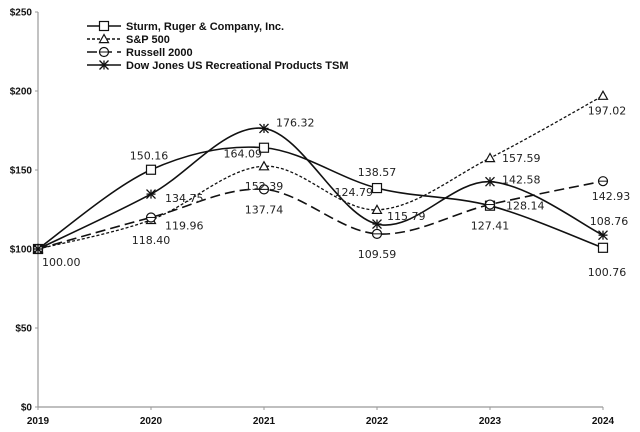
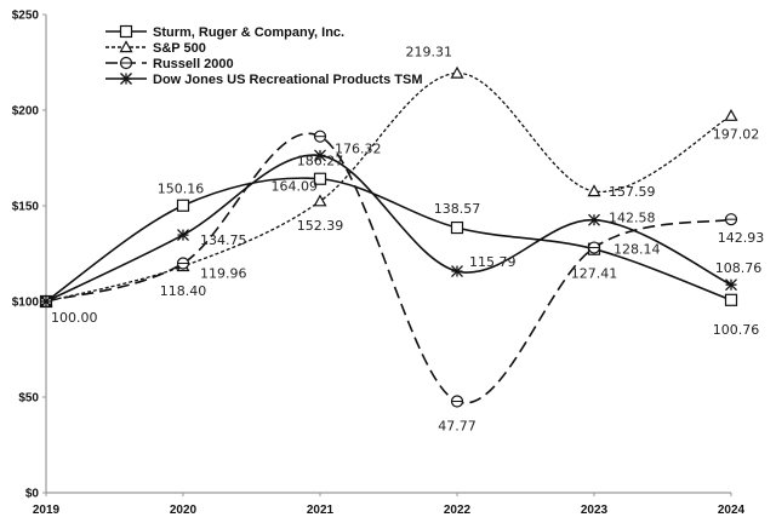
Russell 2000/2021: 137.74 -> 186.27
S&P 500/2022: 124.79 -> 219.31
Russell 2000/2022: 109.59 -> 47.77
